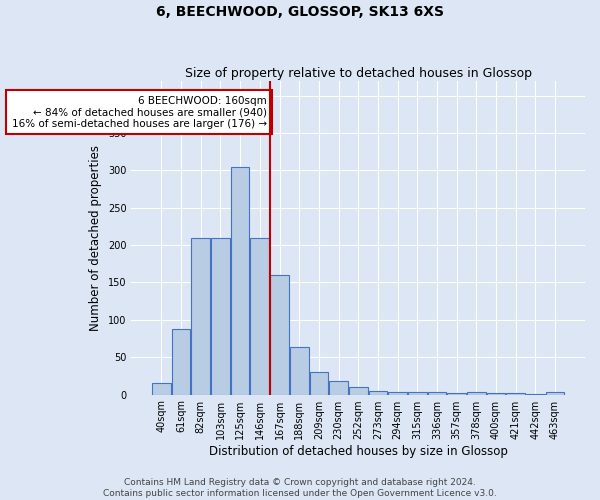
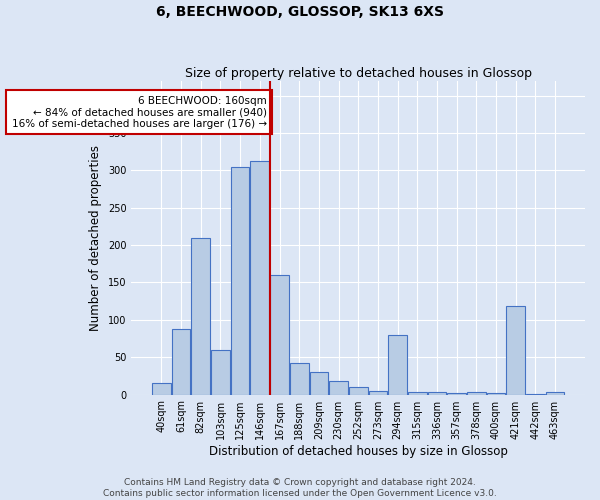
103sqm: 210 -> 60
146sqm: 210 -> 312
188sqm: 63 -> 42
294sqm: 3 -> 80
421sqm: 2 -> 118
